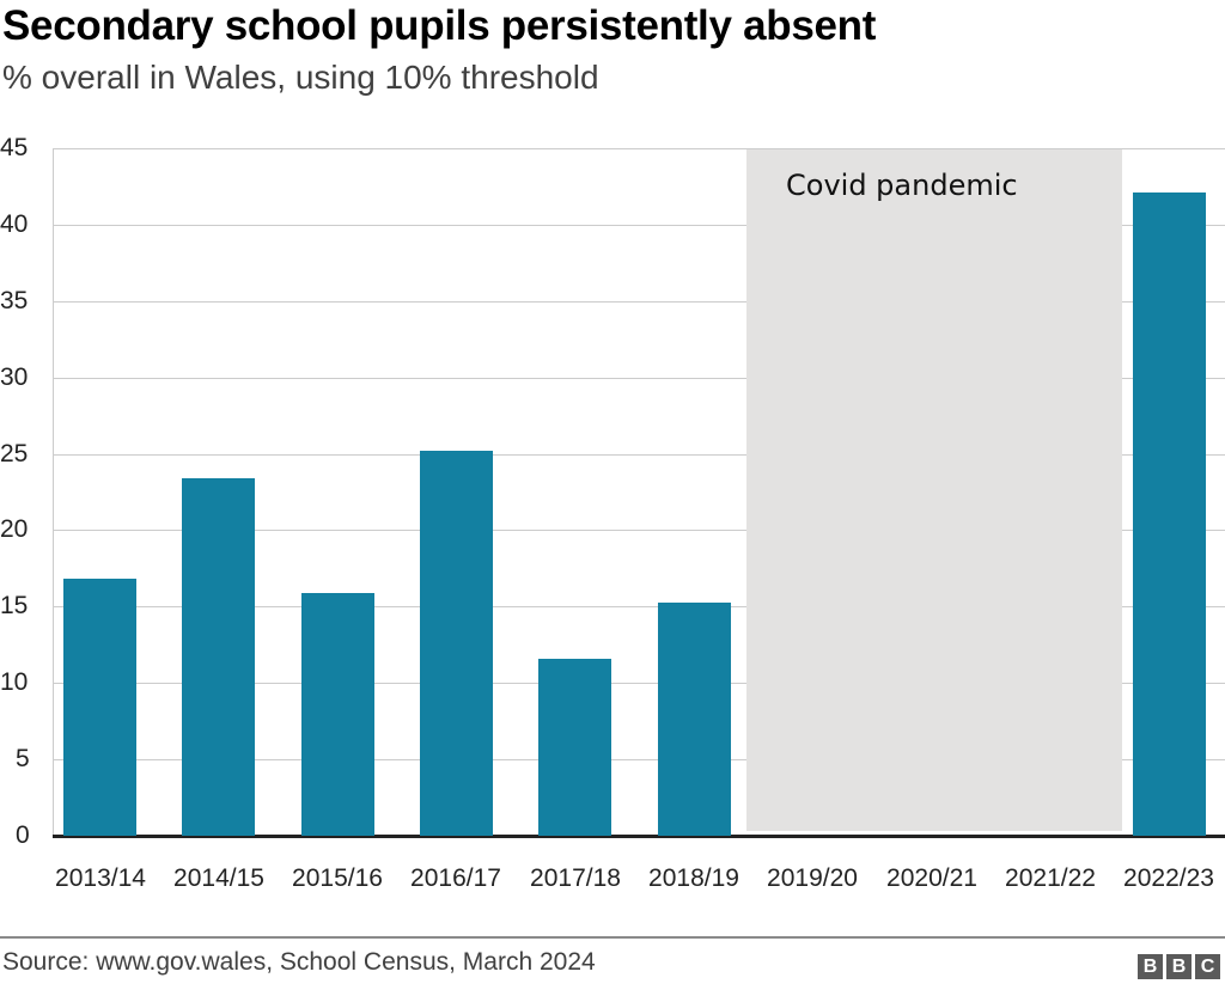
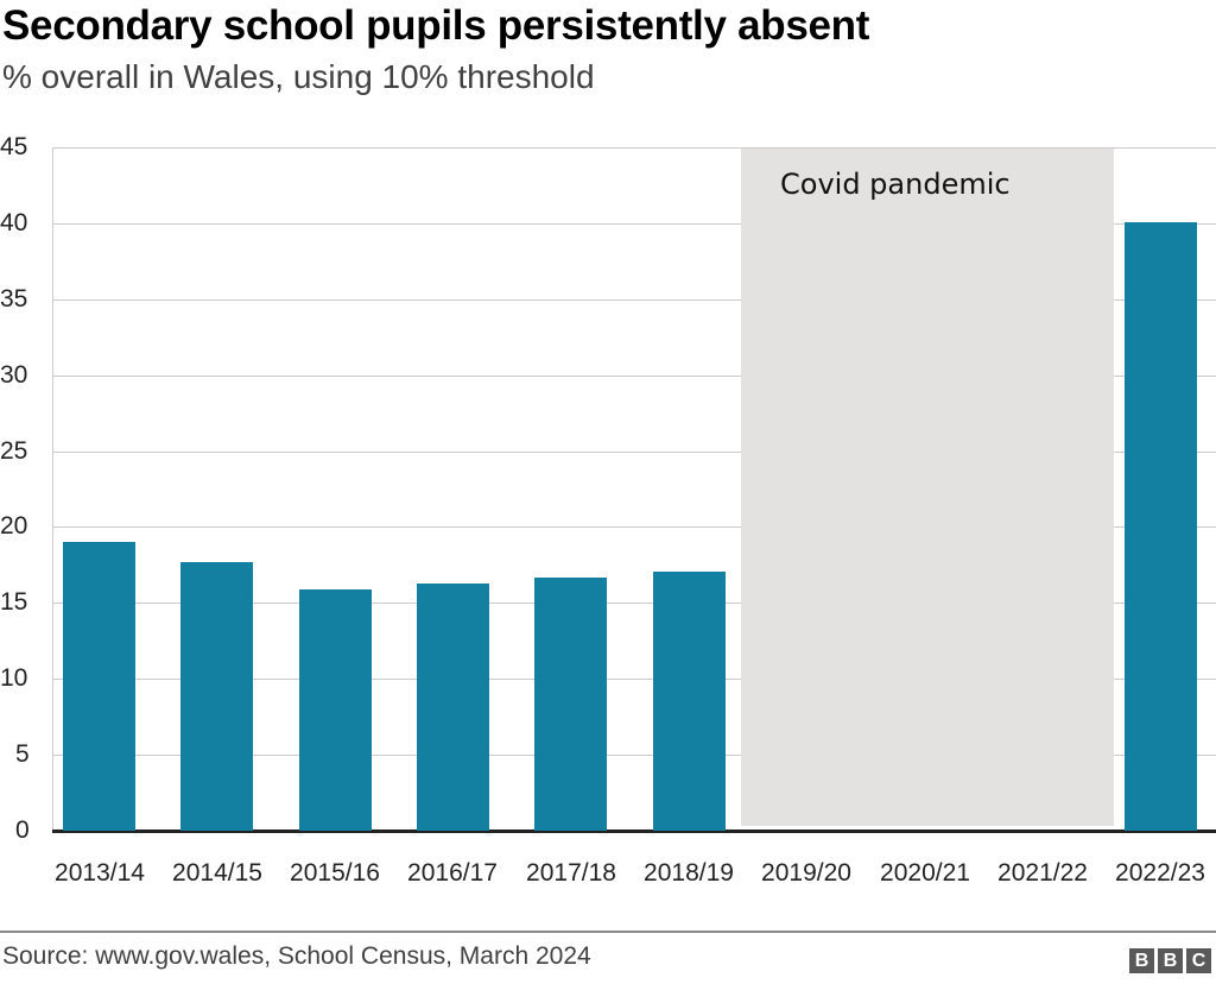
2013/14: 16.8 -> 19.0
2014/15: 23.4 -> 17.7
2016/17: 25.2 -> 16.3
2017/18: 11.6 -> 16.7
2018/19: 15.3 -> 17.1
2022/23: 42.1 -> 40.1
